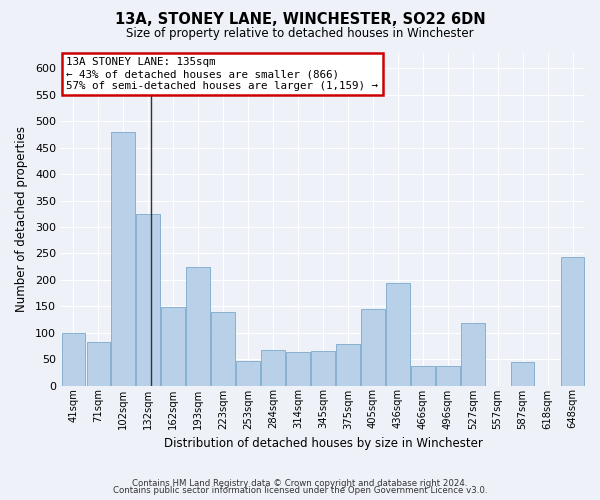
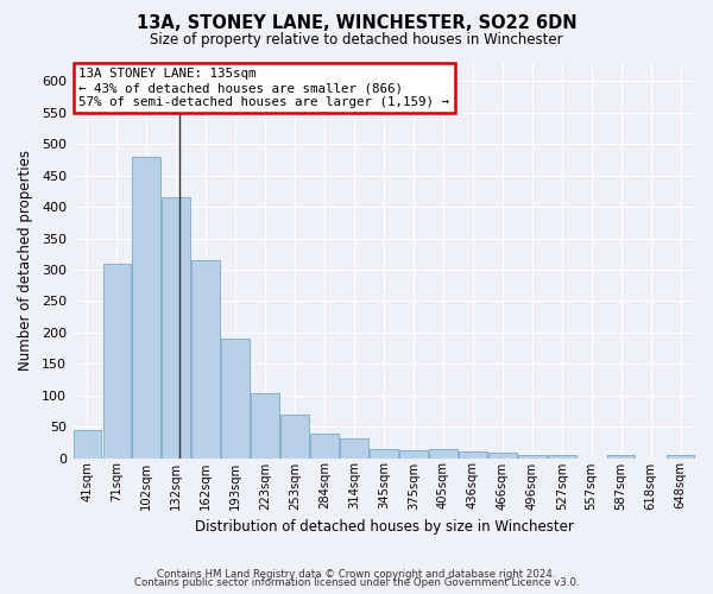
41sqm: 100 -> 45
71sqm: 82 -> 310
132sqm: 324 -> 415
162sqm: 148 -> 315
193sqm: 224 -> 190
223sqm: 140 -> 103
253sqm: 46 -> 70
284sqm: 68 -> 38
314sqm: 64 -> 32
345sqm: 66 -> 15
375sqm: 78 -> 12
405sqm: 144 -> 15
436sqm: 194 -> 10
466sqm: 36 -> 8
496sqm: 36 -> 5
527sqm: 118 -> 5
587sqm: 44 -> 4
648sqm: 244 -> 4
